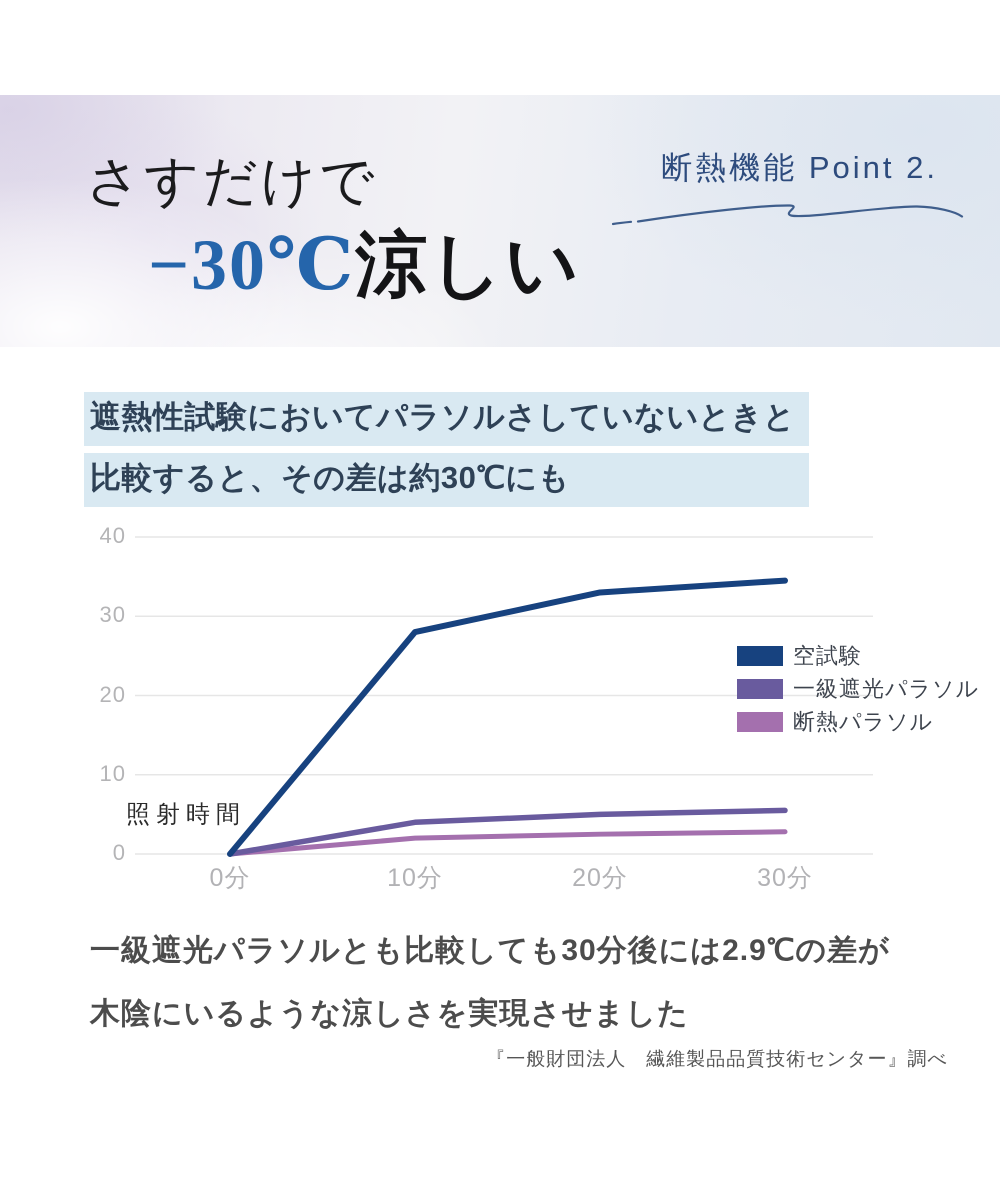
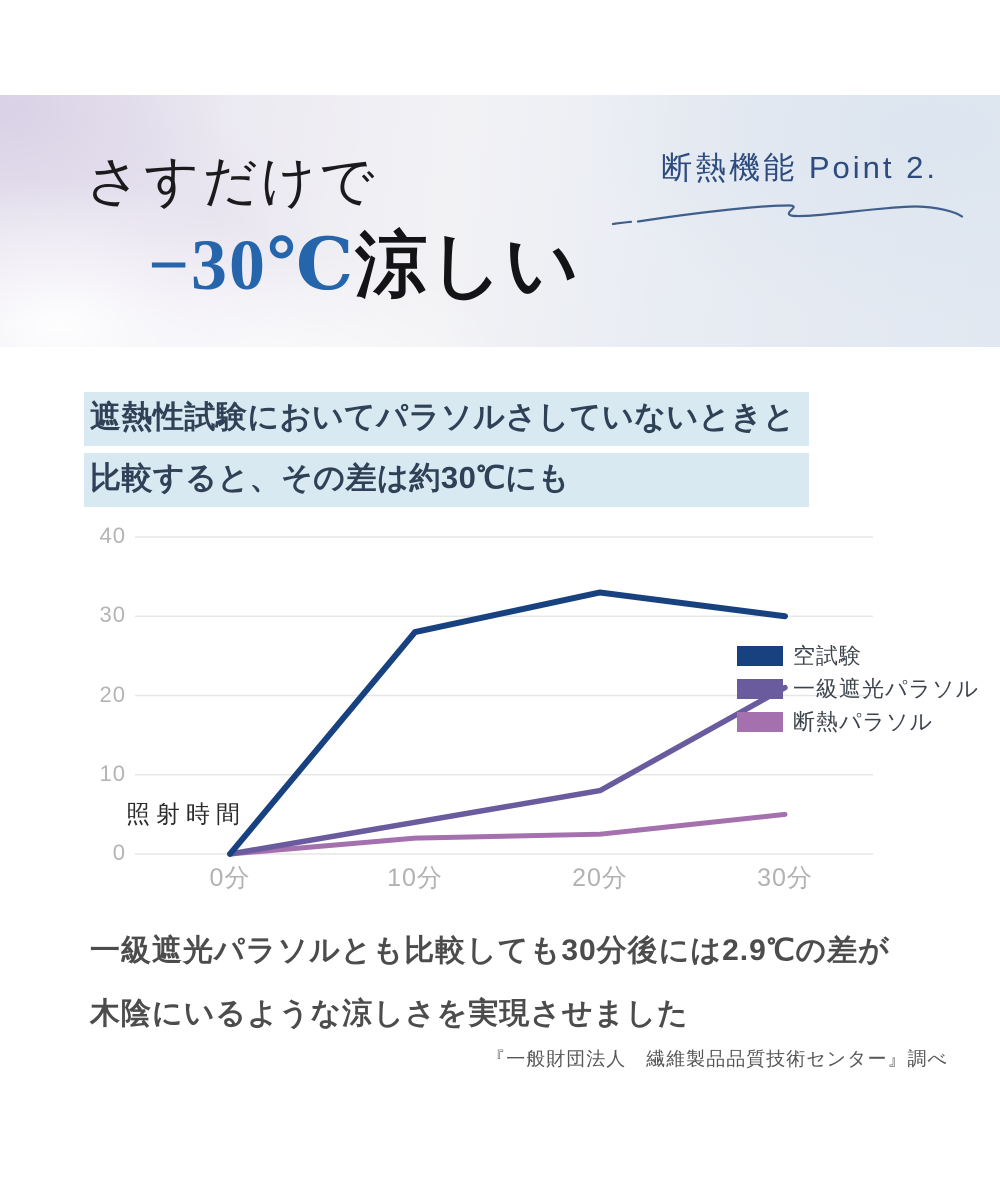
一級遮光パラソル/20分: 5 -> 8
空試験/30分: 34 -> 30
一級遮光パラソル/30分: 6 -> 21
断熱パラソル/30分: 3 -> 5
